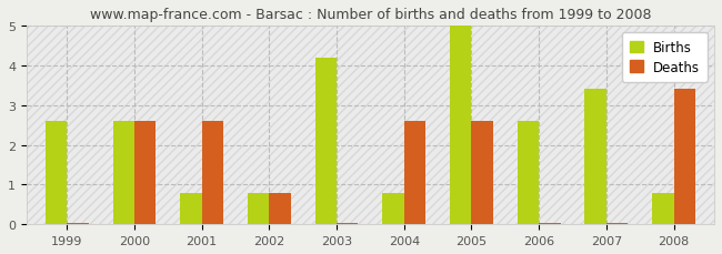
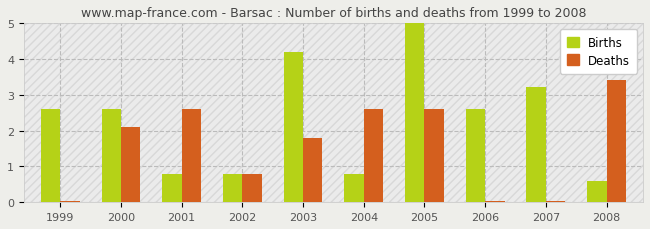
Deaths/2000: 2.60 -> 2.10
Deaths/2003: 0.05 -> 1.80
Births/2007: 3.4 -> 3.2
Births/2008: 0.8 -> 0.6
